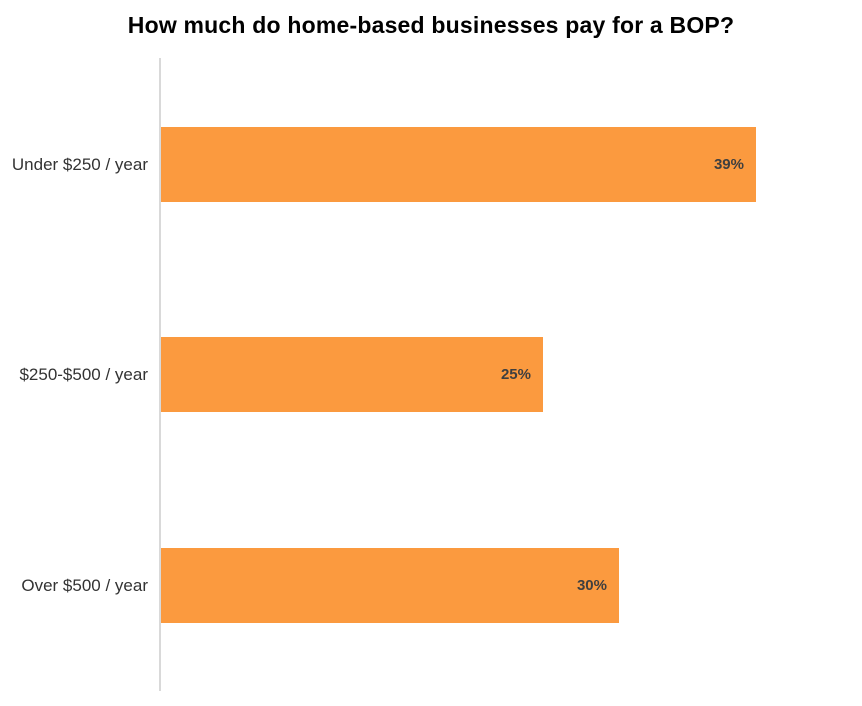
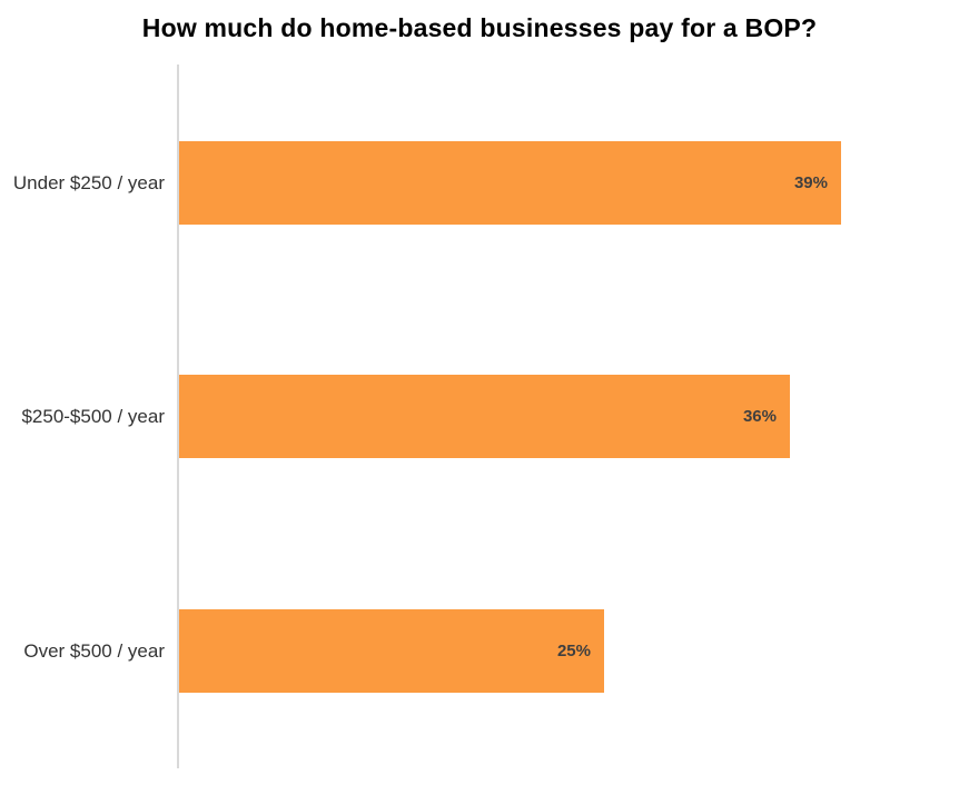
$250-$500 / year: 25% -> 36%
Over $500 / year: 30% -> 25%
